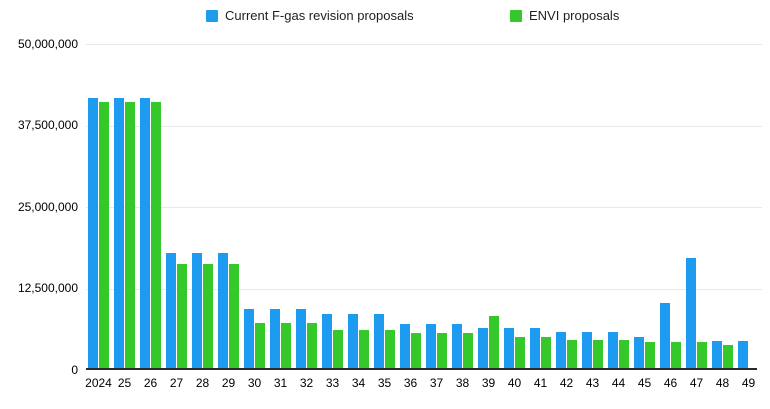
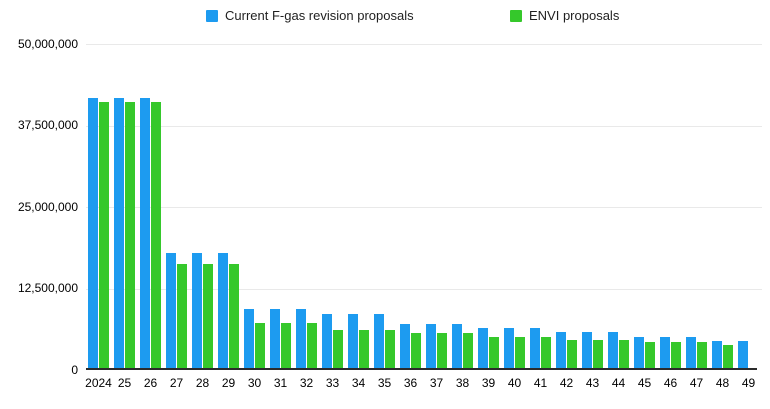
ENVI proposals/39: 8000000 -> 5000000
Current F-gas revision proposals/46: 10000000 -> 5000000
Current F-gas revision proposals/47: 17000000 -> 5000000
